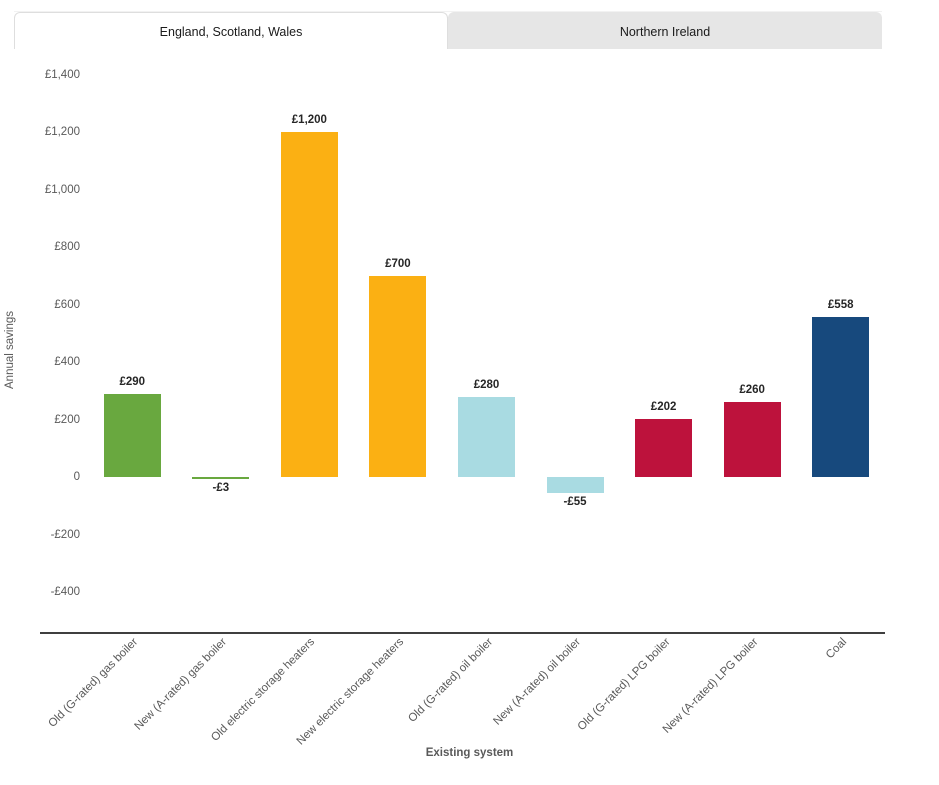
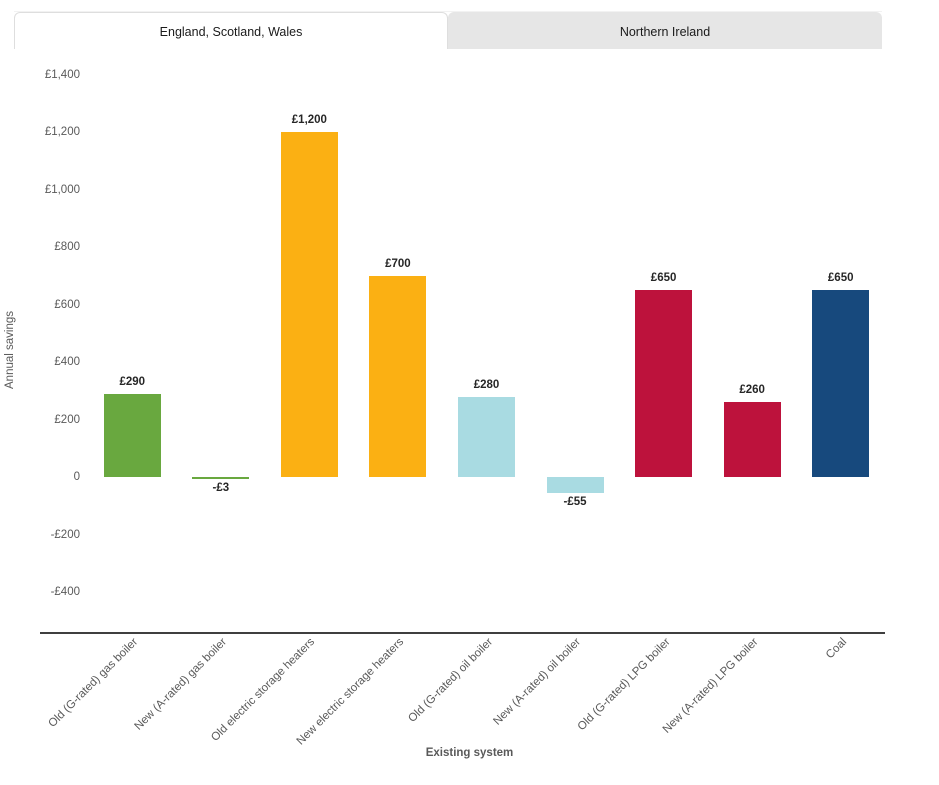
Old (G-rated) LPG boiler: £202 -> £650
Coal: £558 -> £650
